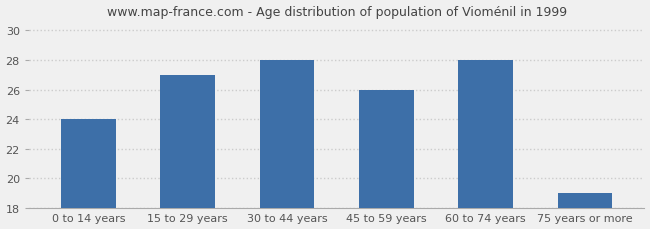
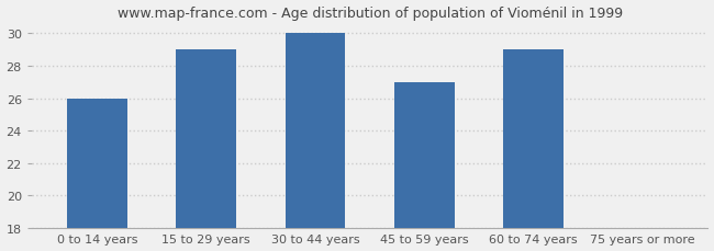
0 to 14 years: 24 -> 26
15 to 29 years: 27 -> 29
30 to 44 years: 28 -> 30
45 to 59 years: 26 -> 27
60 to 74 years: 28 -> 29
75 years or more: 19 -> 18
